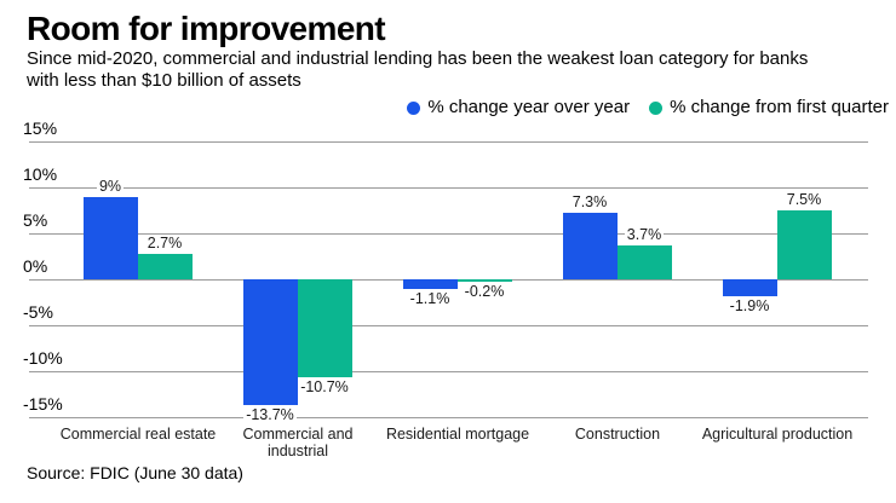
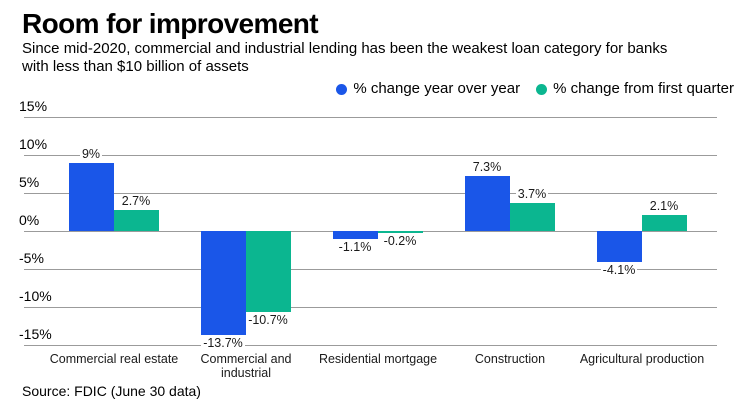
% change year over year/Agricultural production: -1.9% -> -4.1%
% change from first quarter/Agricultural production: 7.5% -> 2.1%
